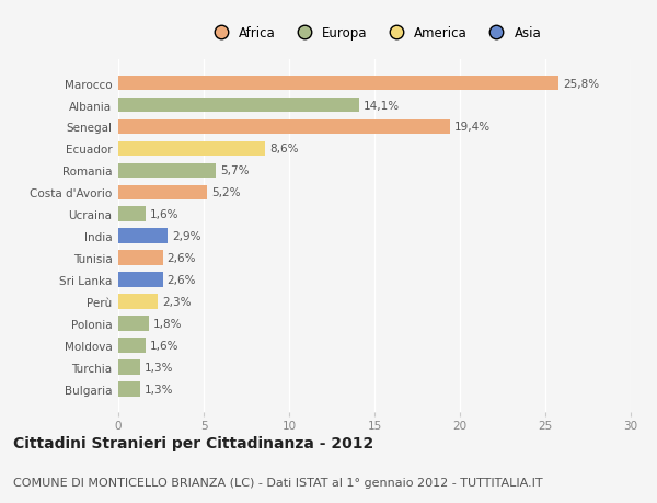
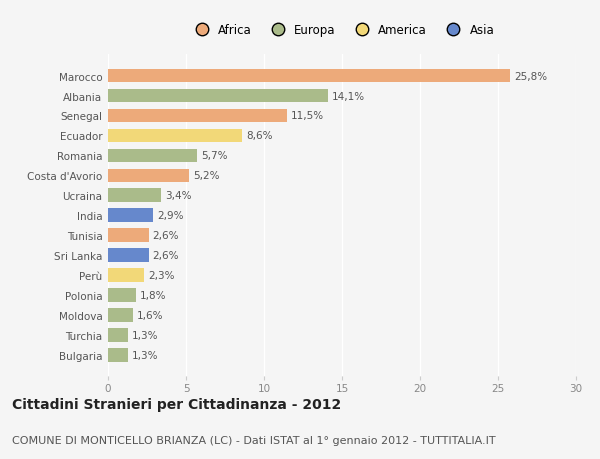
Senegal: 19,4% -> 11,5%
Ucraina: 1,6% -> 3,4%
